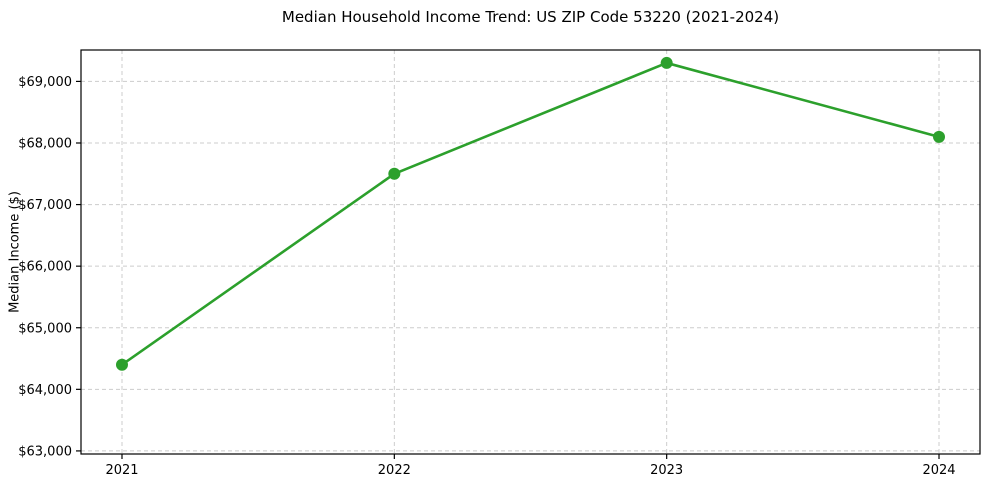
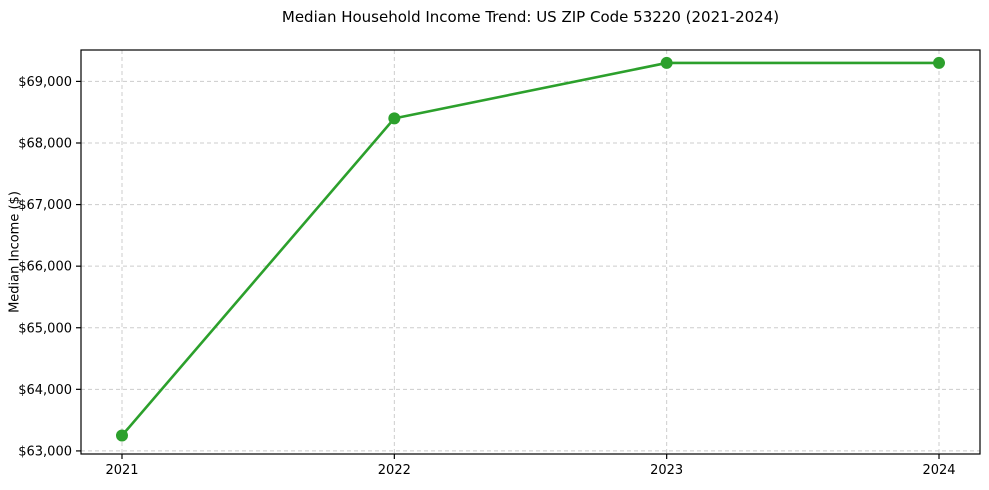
2021: $64400 -> $63200
2022: $67500 -> $68400
2024: $68100 -> $69300
